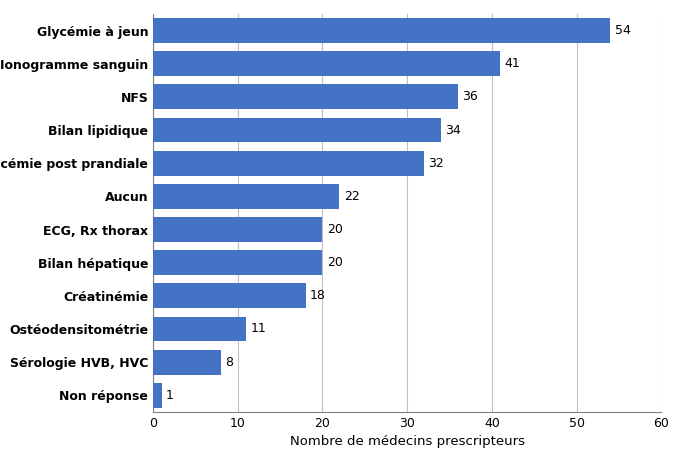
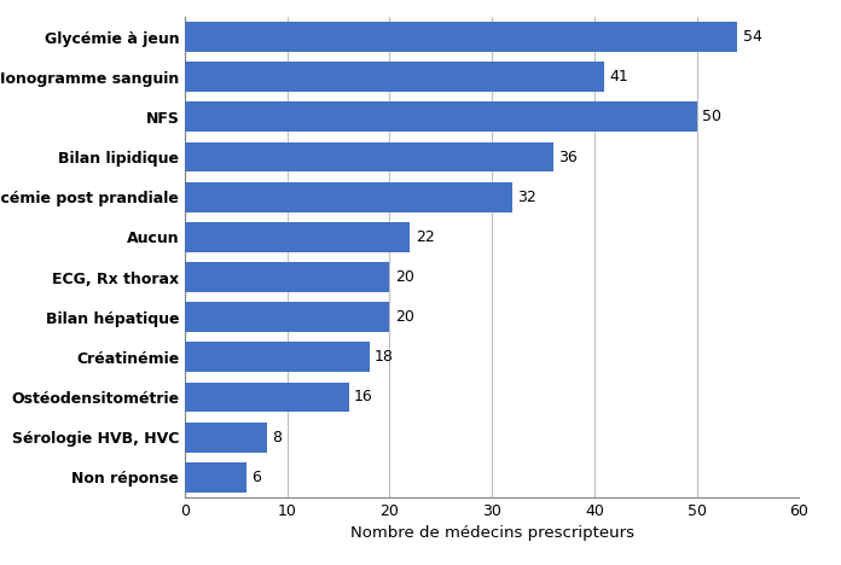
NFS: 36 -> 50
Bilan lipidique: 34 -> 36
Ostéodensitométrie: 11 -> 16
Non réponse: 1 -> 6
